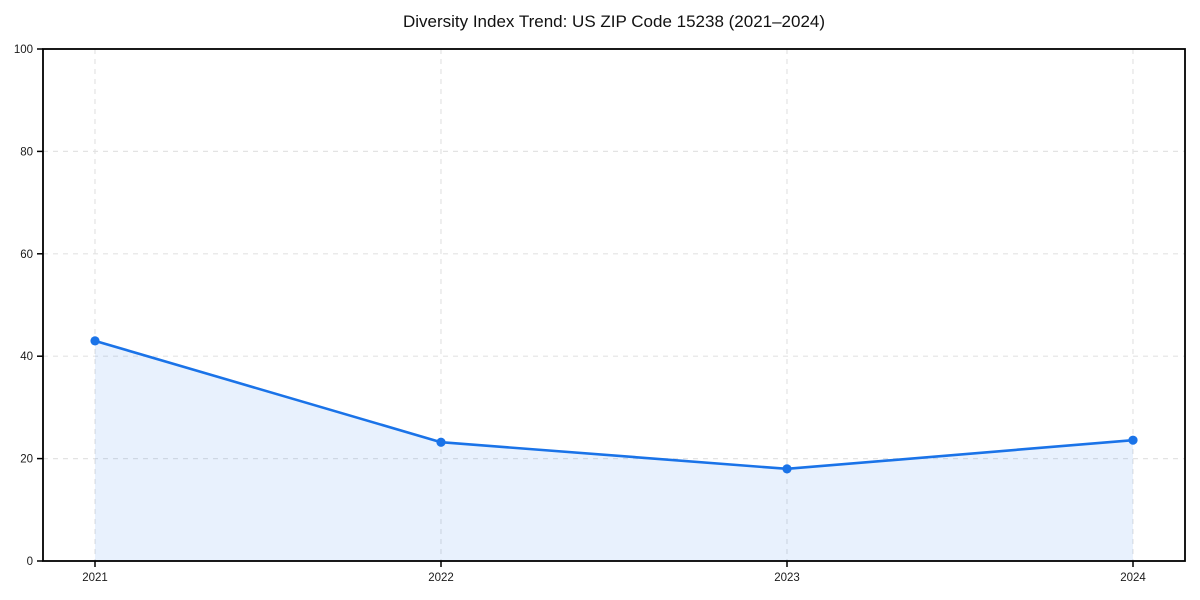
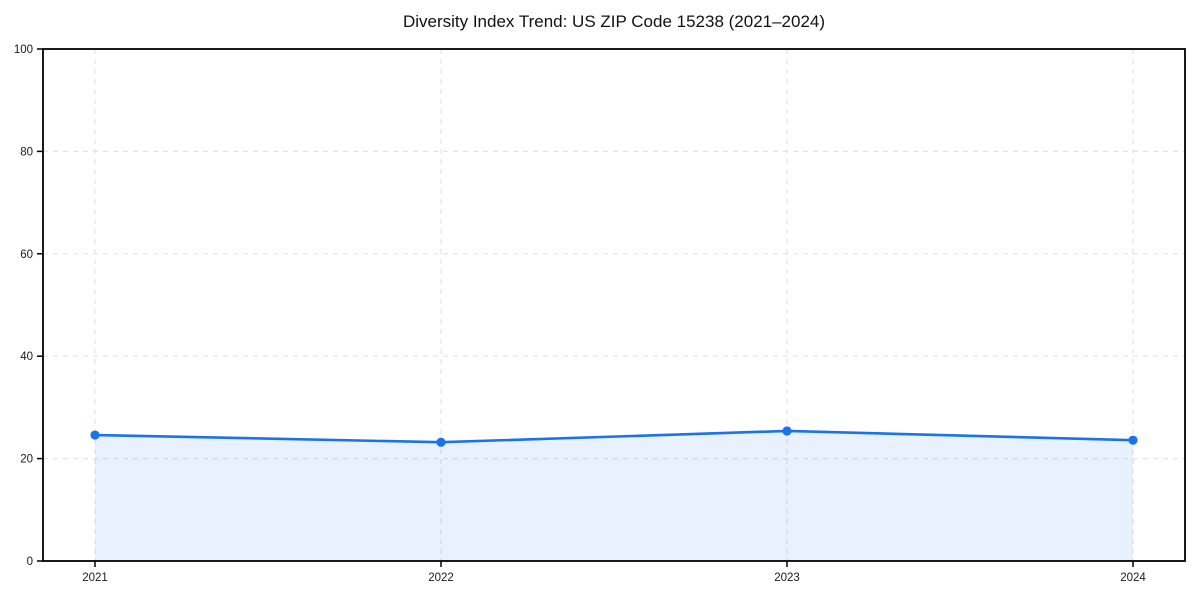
2021: 43 -> 25
2023: 18 -> 25
